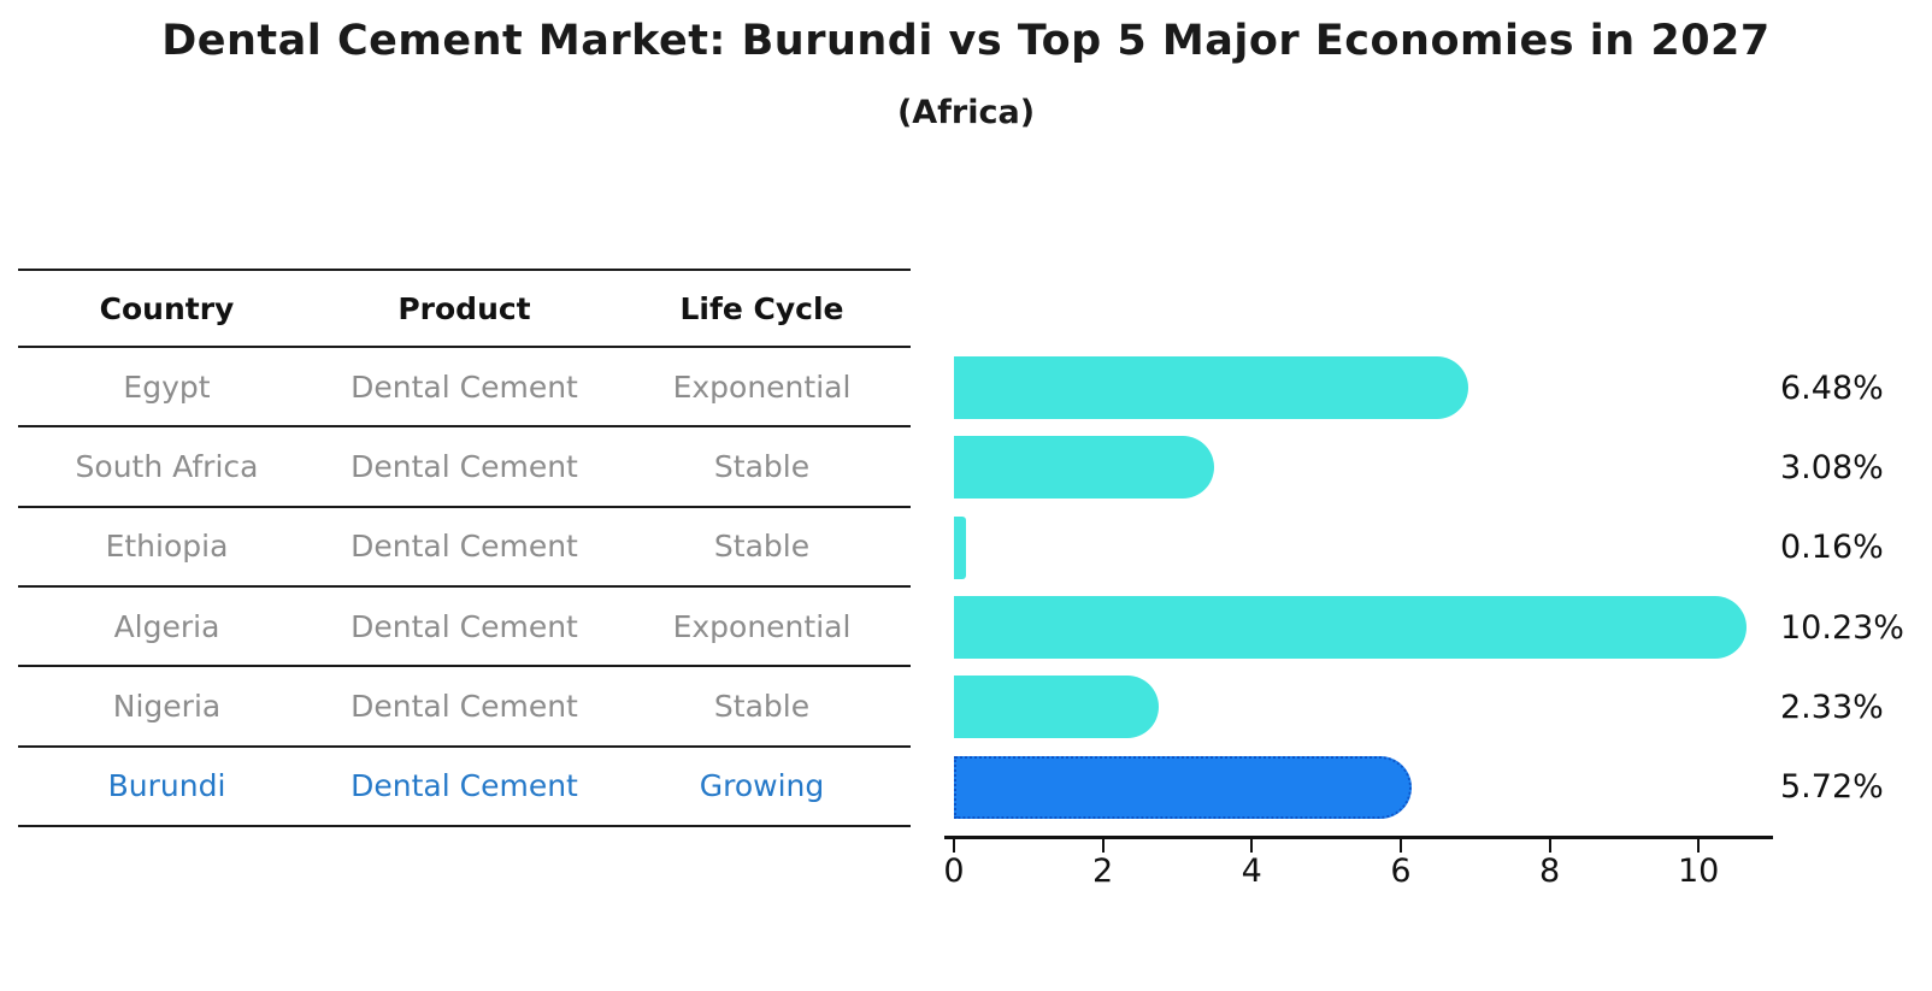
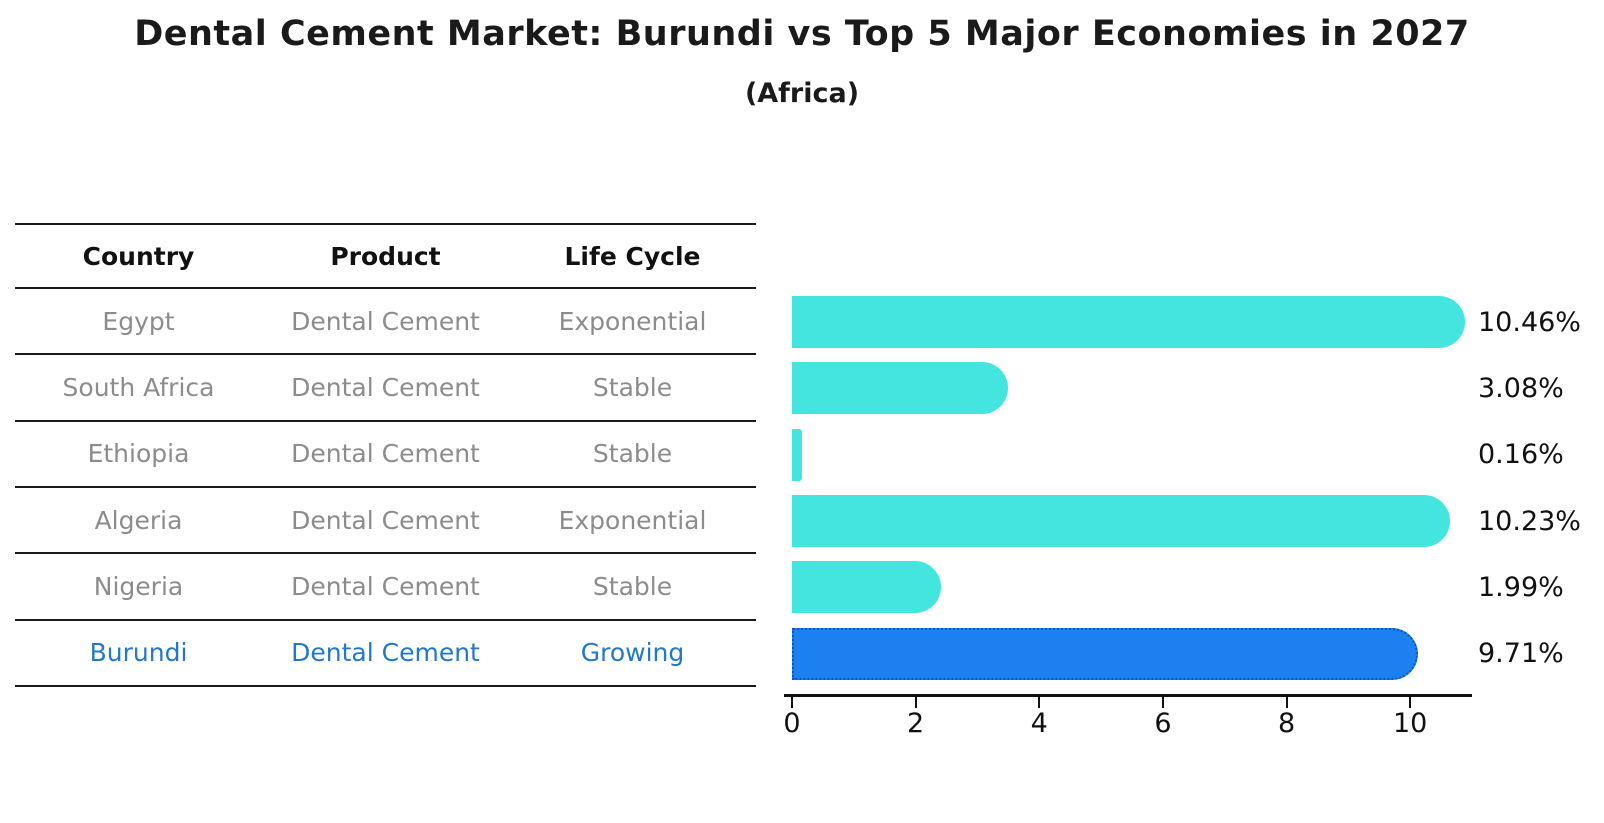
Egypt: 6.48% -> 10.46%
Nigeria: 2.33% -> 1.99%
Burundi: 5.72% -> 9.71%
